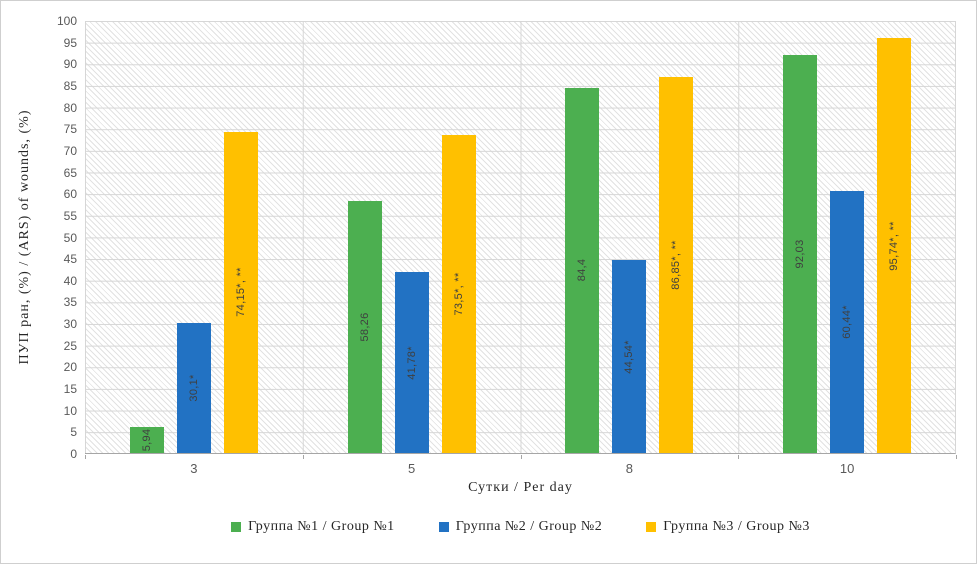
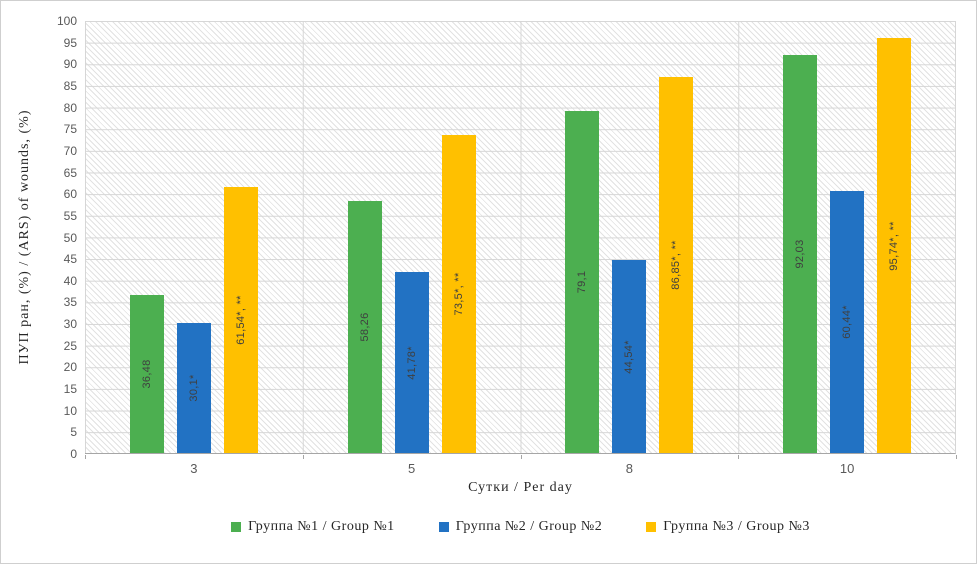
Группа №1 / Group №1/3: 5,94 -> 36,48
Группа №3 / Group №3/3: 74,15 -> 61,54
Группа №1 / Group №1/8: 84,4 -> 79,1
